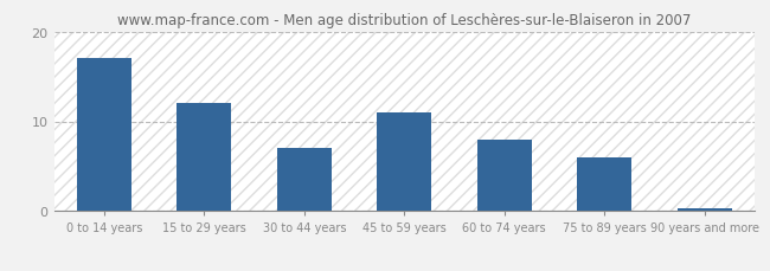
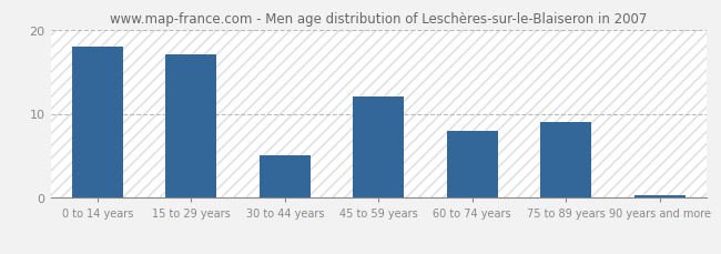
0 to 14 years: 17.0 -> 18.0
15 to 29 years: 12.0 -> 17.0
30 to 44 years: 7.0 -> 5.0
45 to 59 years: 11.0 -> 12.0
75 to 89 years: 6.0 -> 9.0
